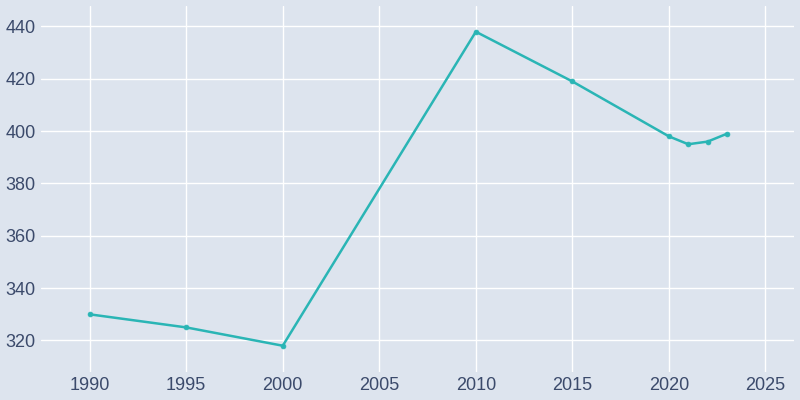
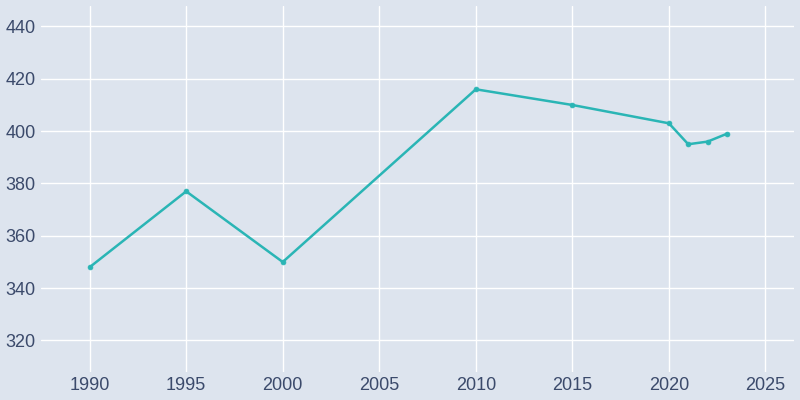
1990: 330 -> 348
1995: 325 -> 377
2000: 318 -> 350
2010: 438 -> 416
2015: 419 -> 410
2020: 398 -> 403
